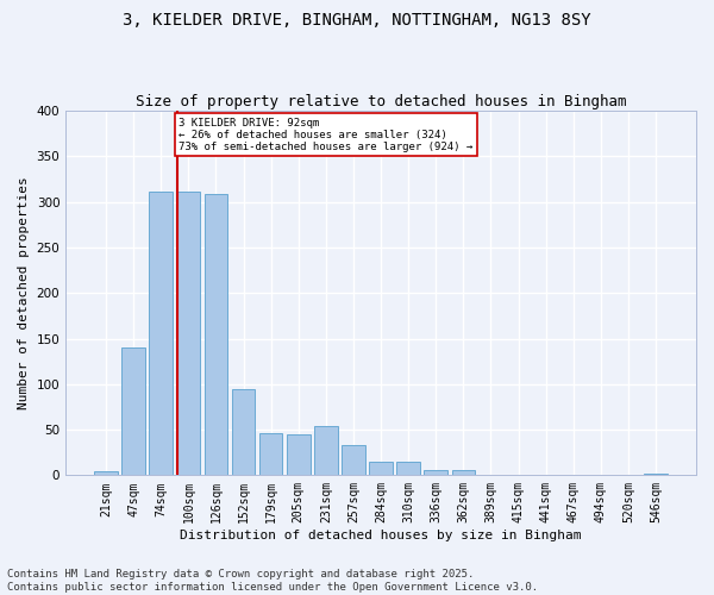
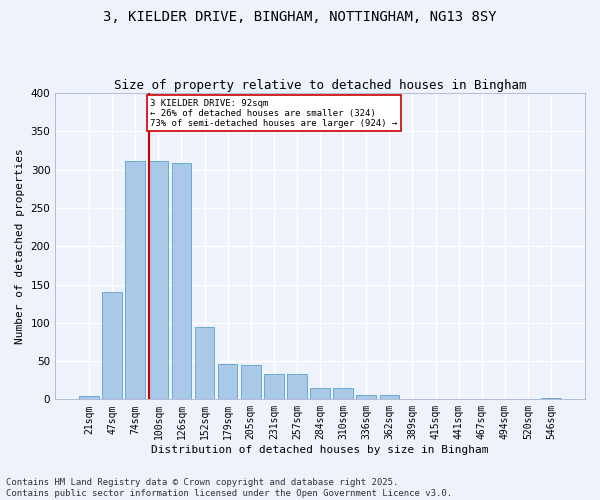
231sqm: 54 -> 33
